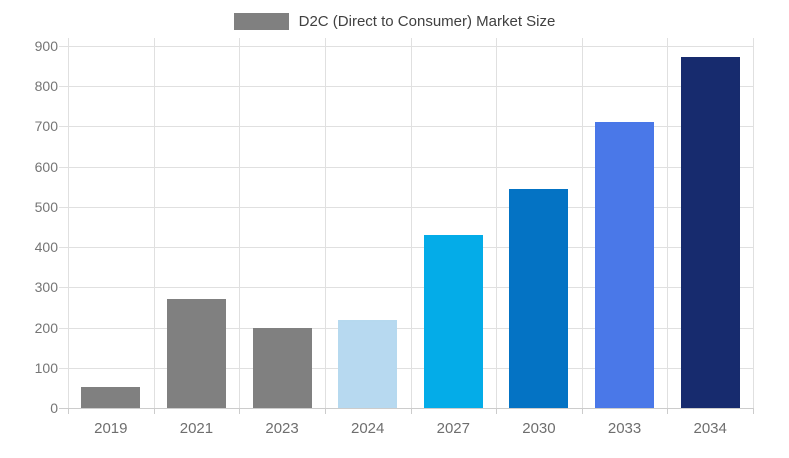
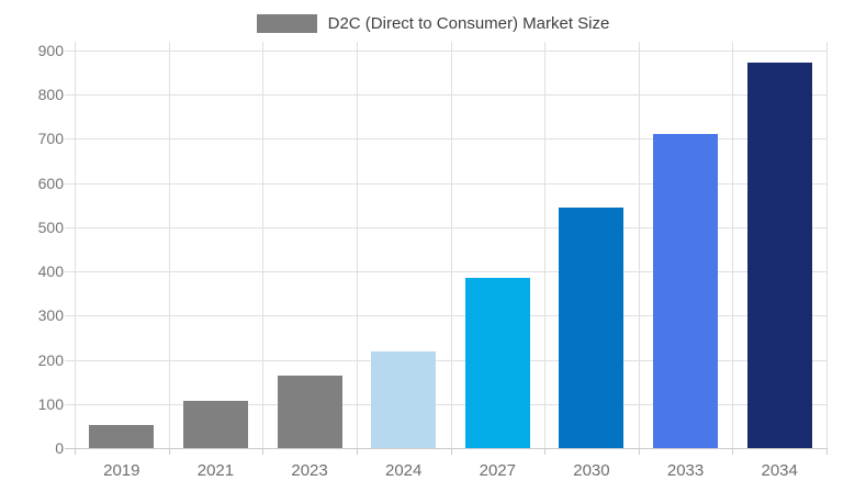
2021: 270 -> 110
2023: 200 -> 160
2027: 430 -> 380
